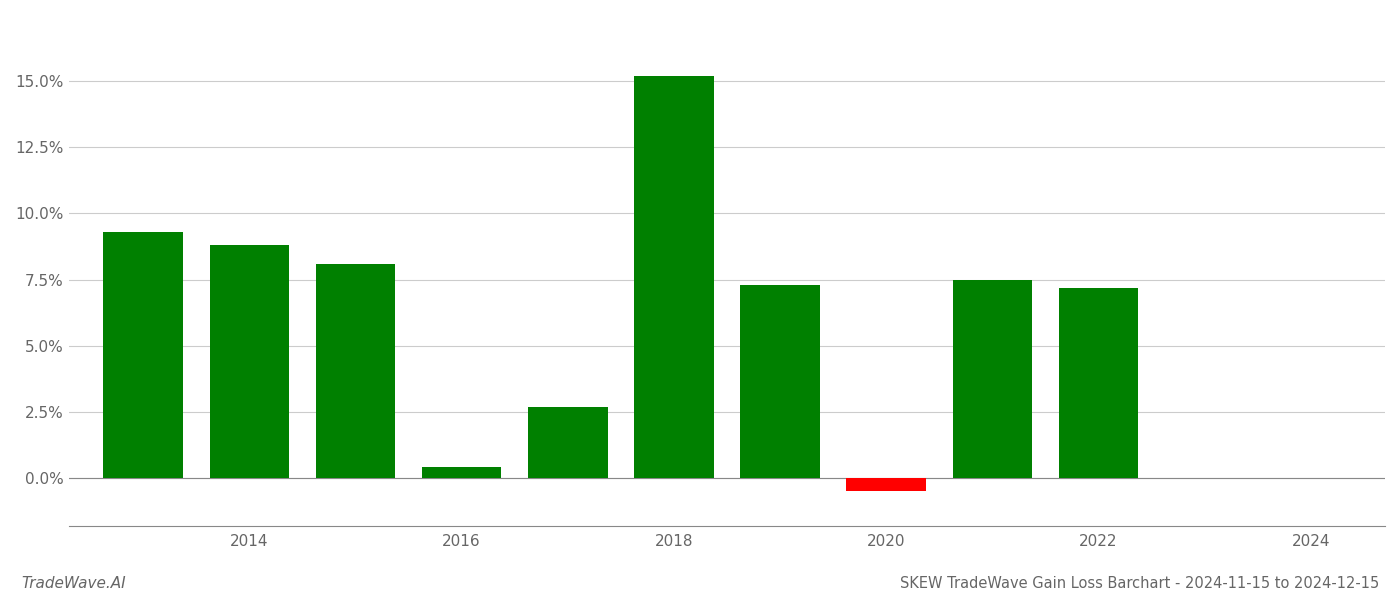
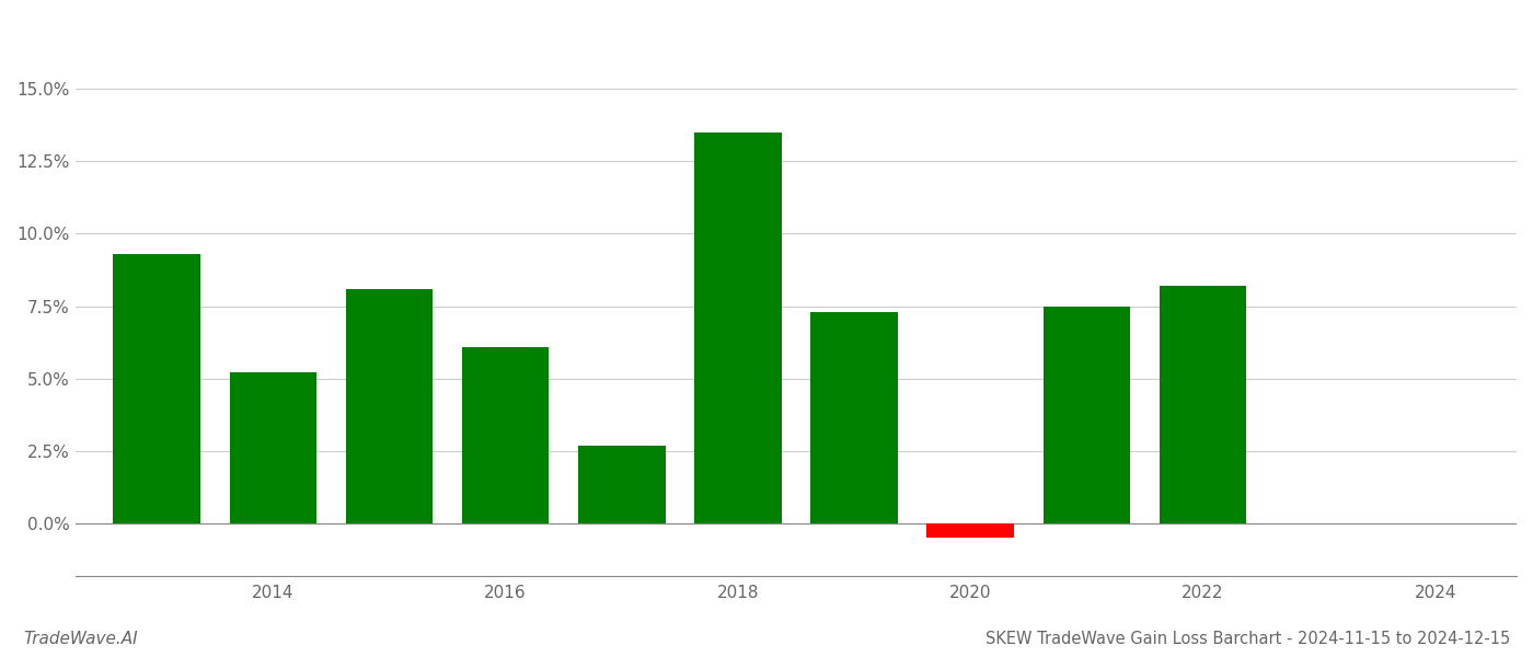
2014: 8.8% -> 5.2%
2016: 0.4% -> 6.1%
2018: 15.2% -> 13.5%
2022: 7.2% -> 8.2%
